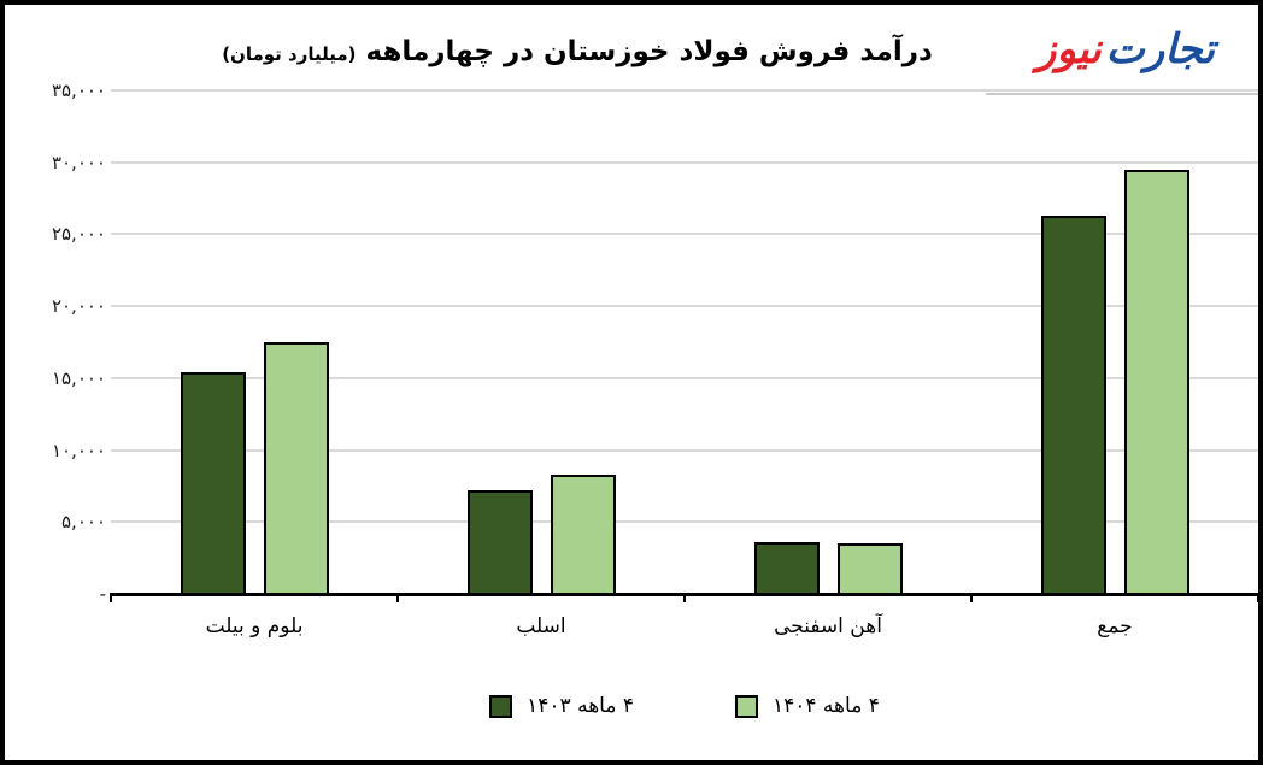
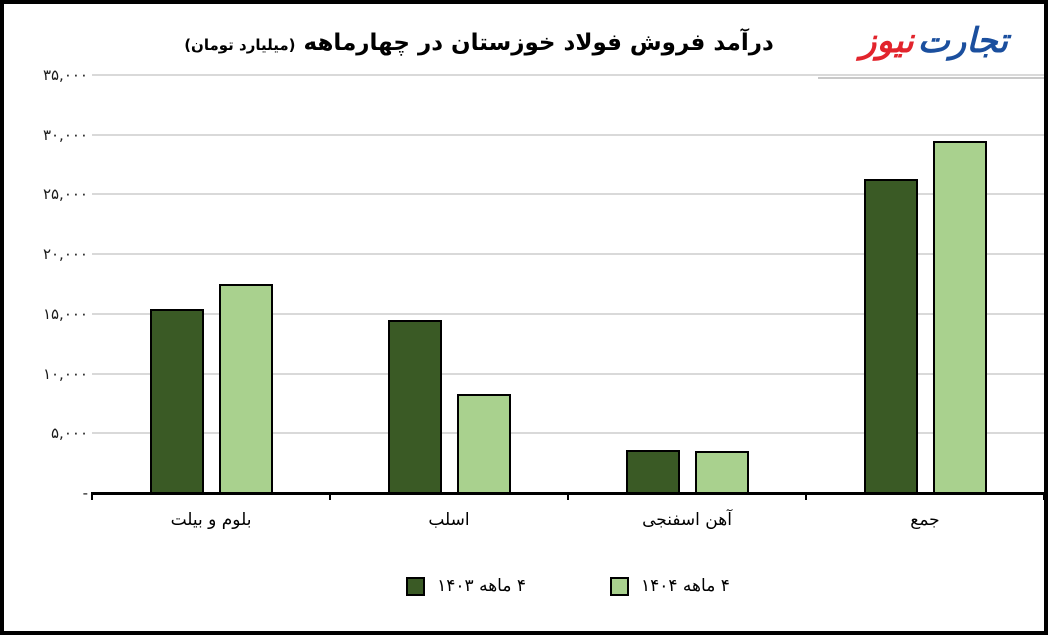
۴ ماهه ۱۴۰۳/اسلب: 7200 -> 14500
